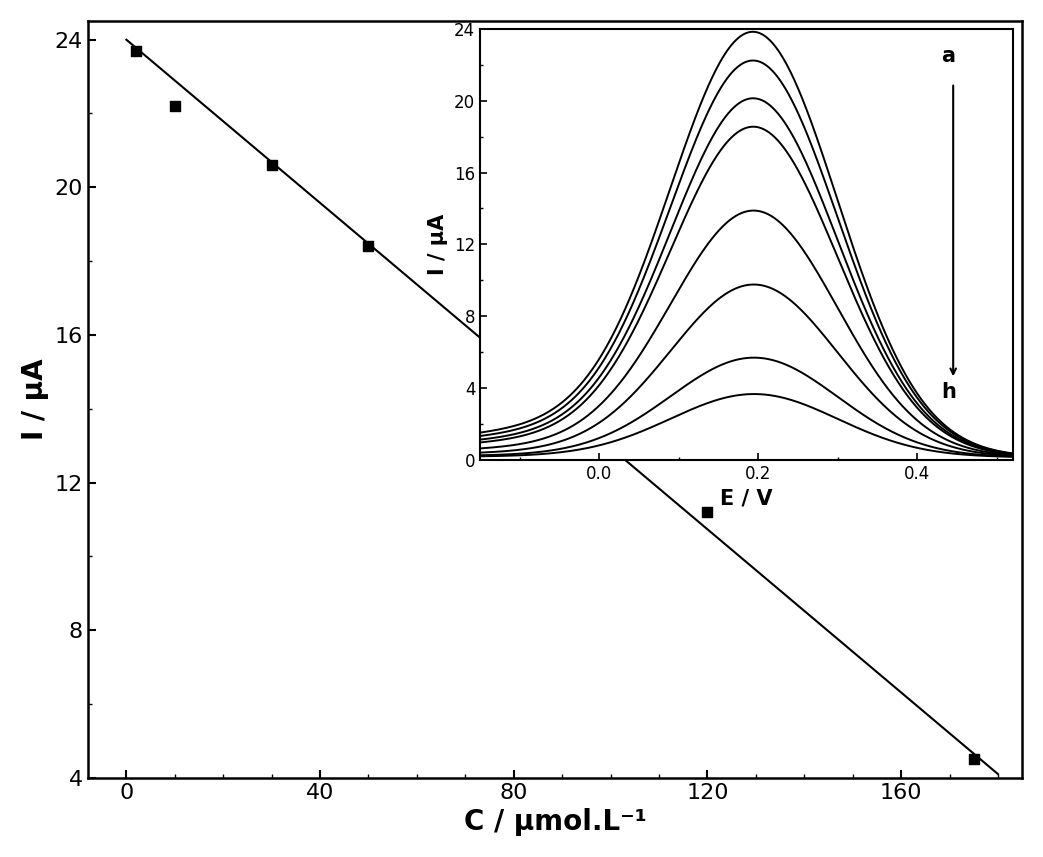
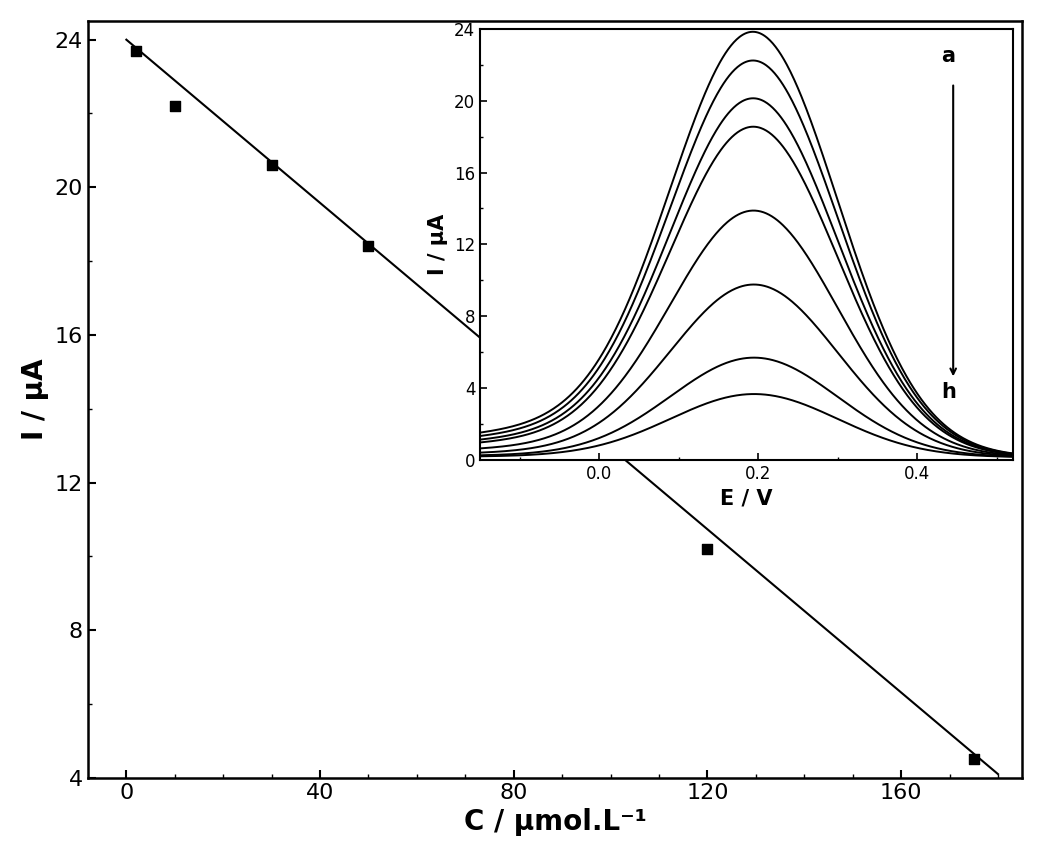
120: 11.2 -> 10.2
